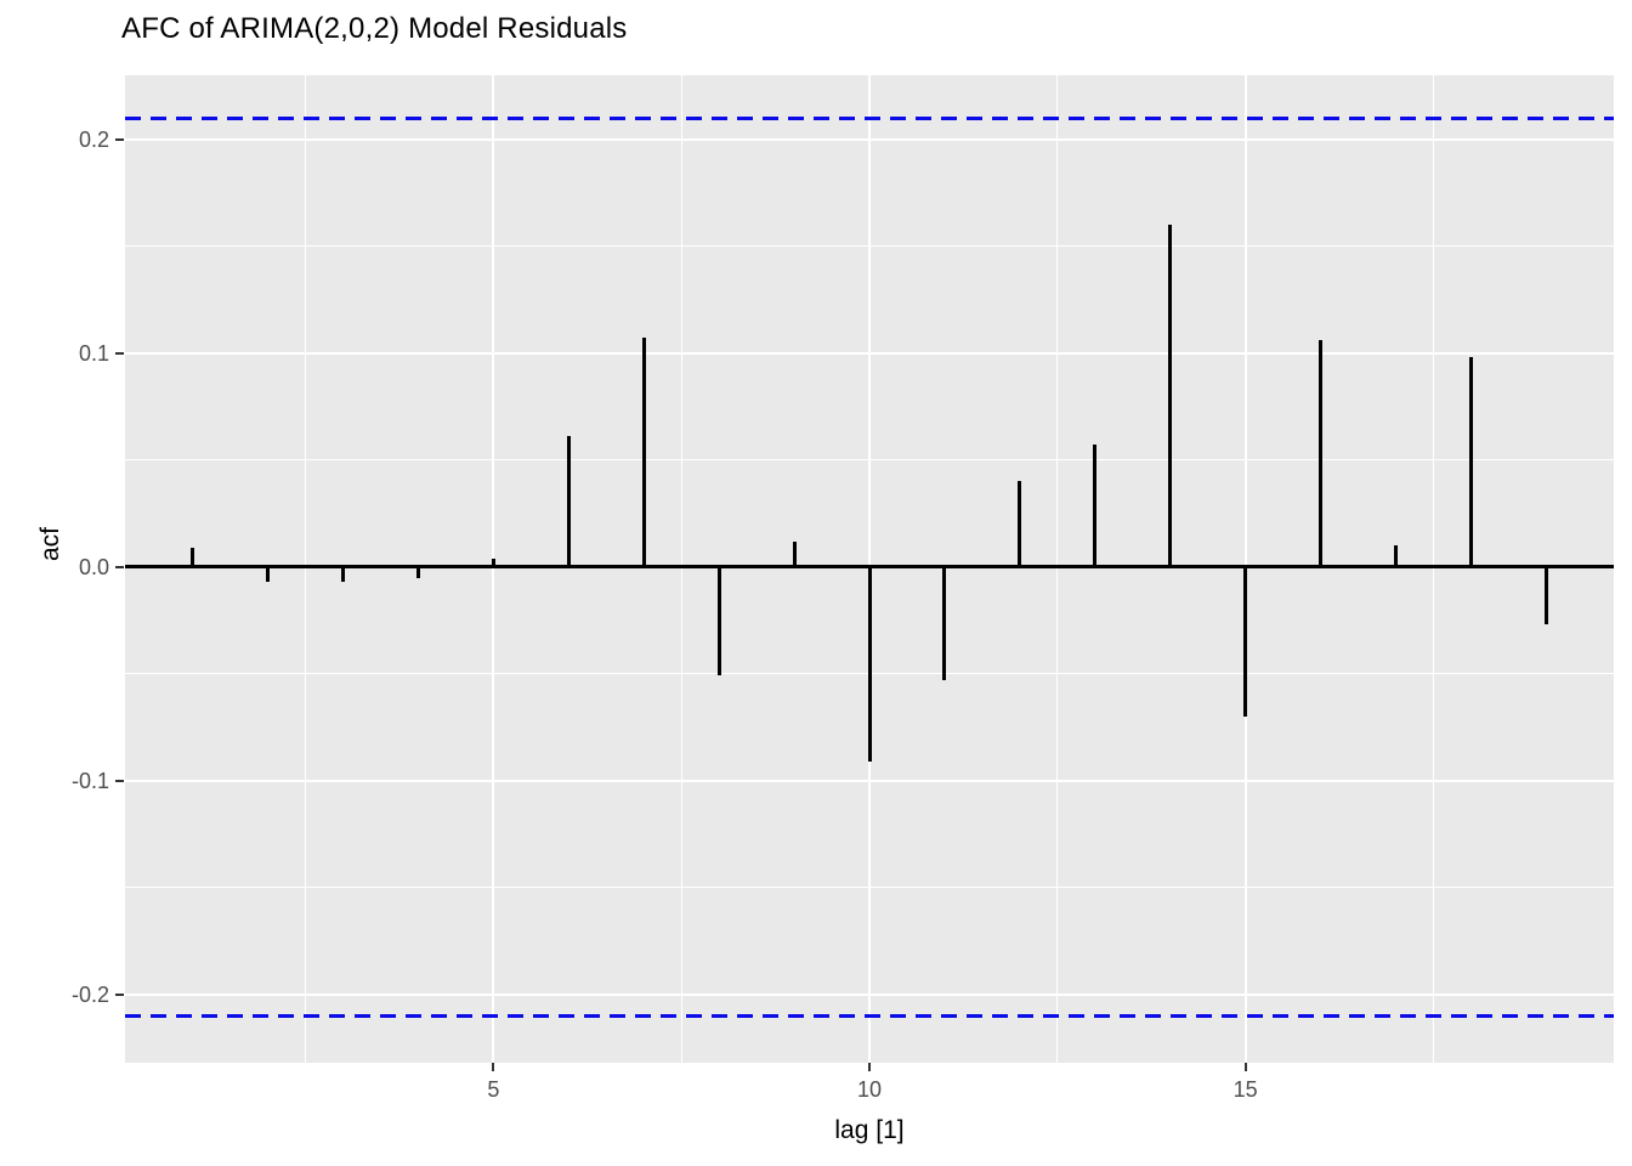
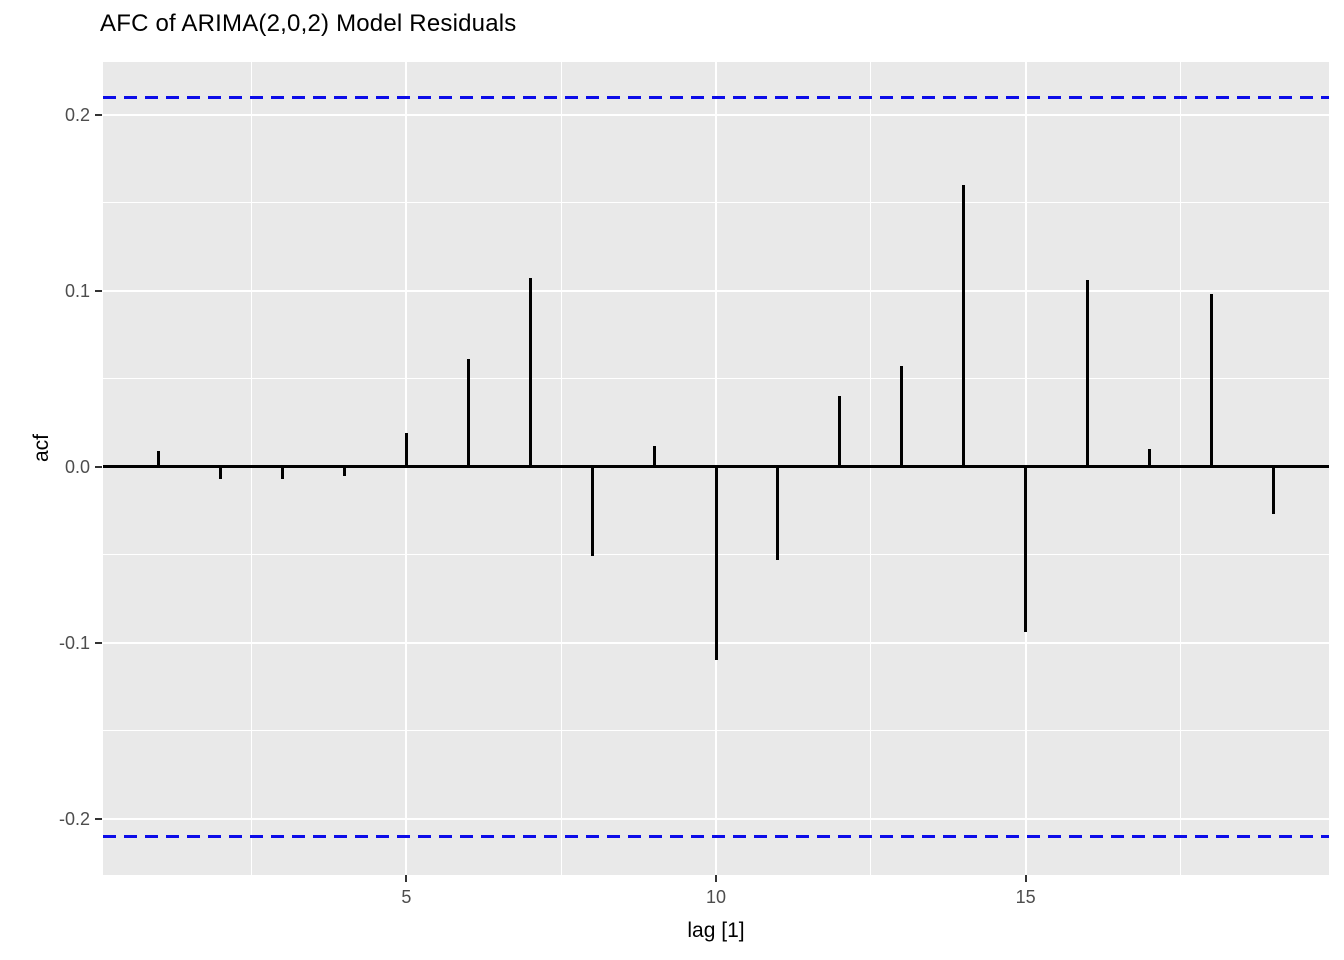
5: 0.004 -> 0.019
10: -0.091 -> -0.110
15: -0.070 -> -0.094
